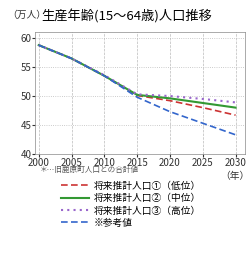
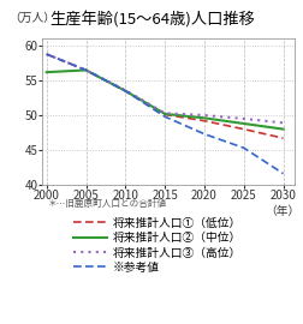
将来推計人口②（中位）/2000: 58.8 -> 56.2
※参考値/2030: 43.3 -> 41.6
